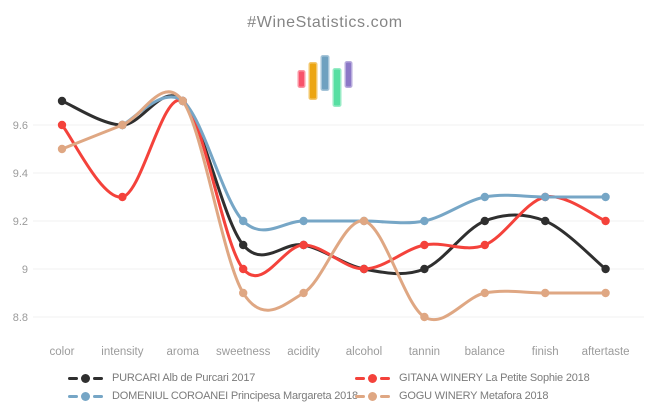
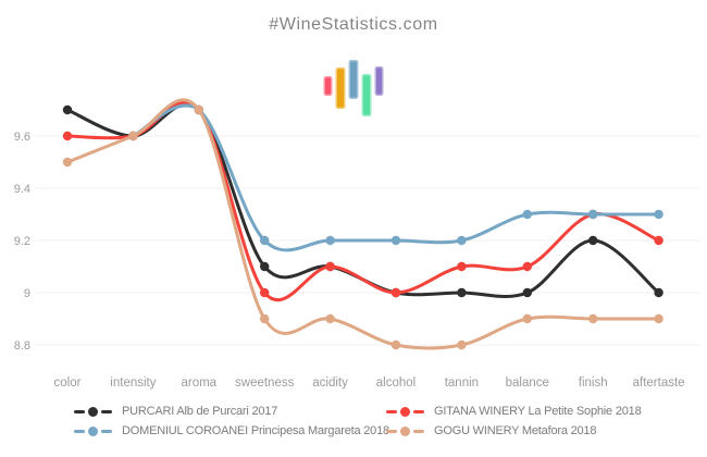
GITANA WINERY La Petite Sophie 2018/intensity: 9.3 -> 9.6
GOGU WINERY Metafora 2018/alcohol: 9.2 -> 8.8
PURCARI Alb de Purcari 2017/balance: 9.2 -> 9.0
